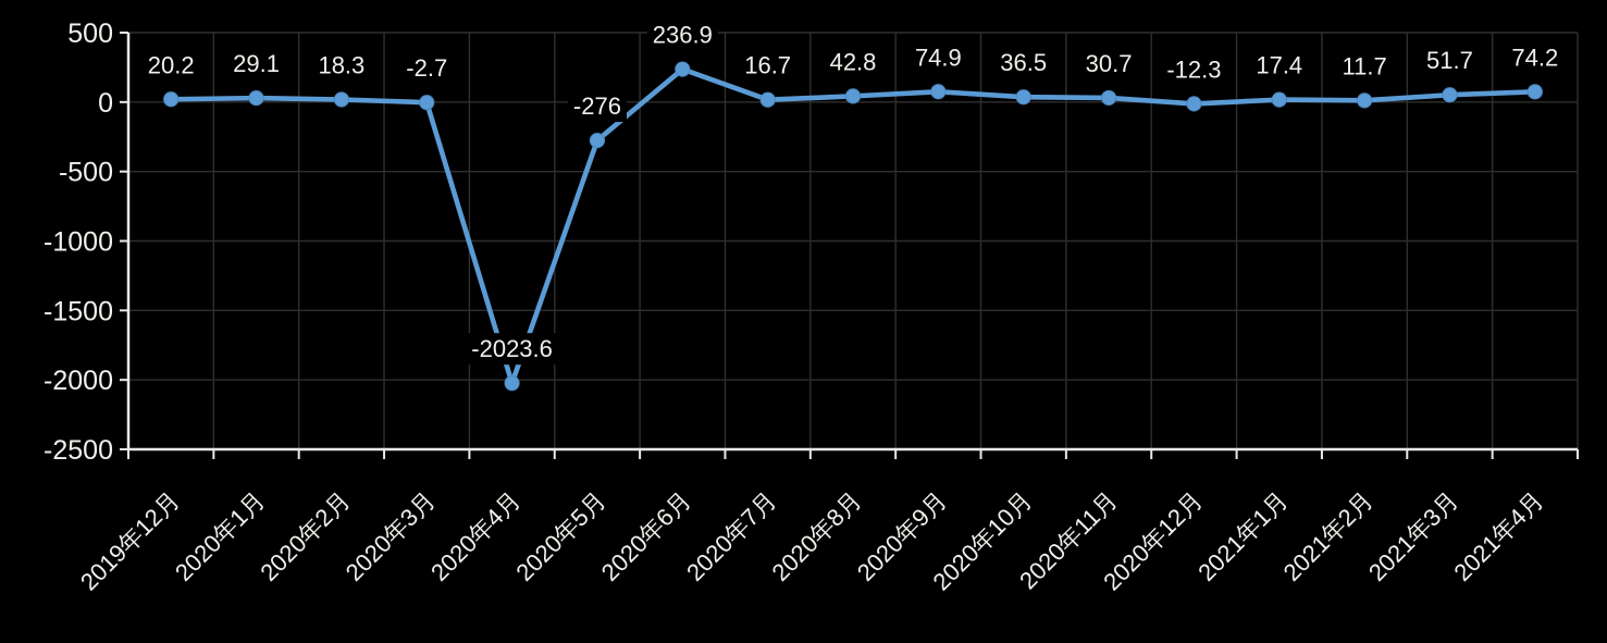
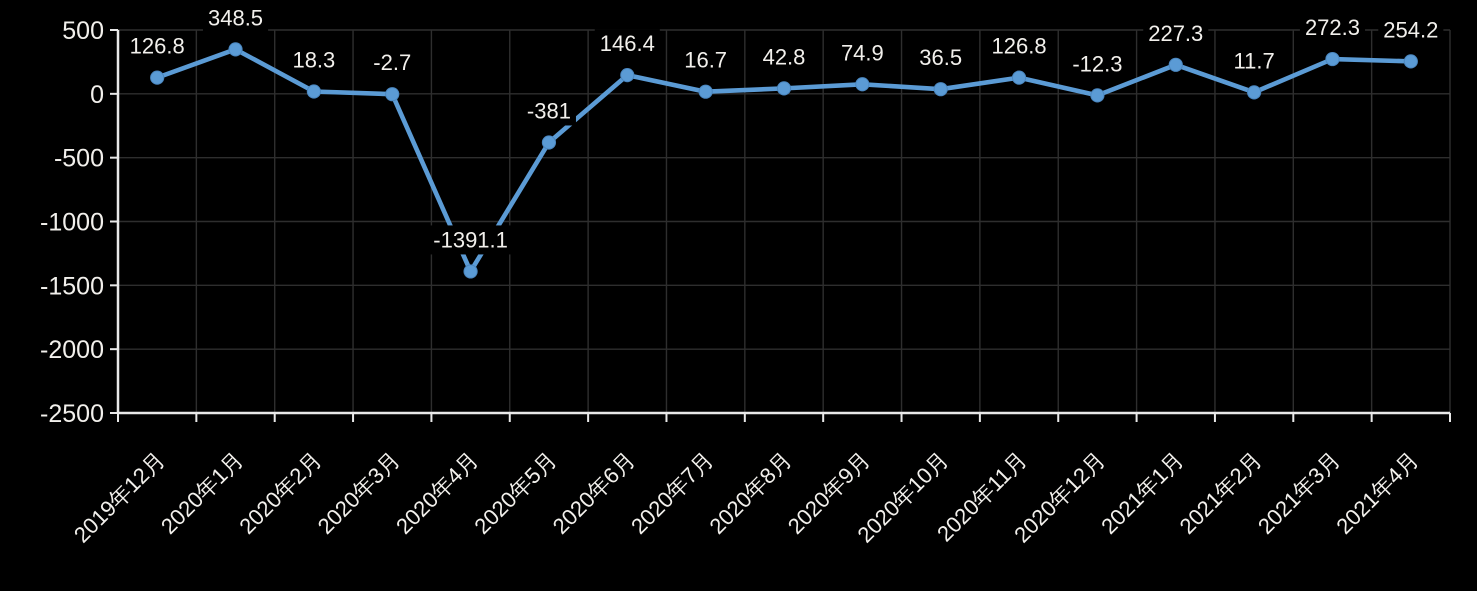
2019年12月: 20.2 -> 126.8
2020年1月: 29.1 -> 348.5
2020年4月: -2023.6 -> -1391.1
2020年5月: -276 -> -381
2020年6月: 236.9 -> 146.4
2020年11月: 30.7 -> 126.8
2021年1月: 17.4 -> 227.3
2021年3月: 51.7 -> 272.3
2021年4月: 74.2 -> 254.2
